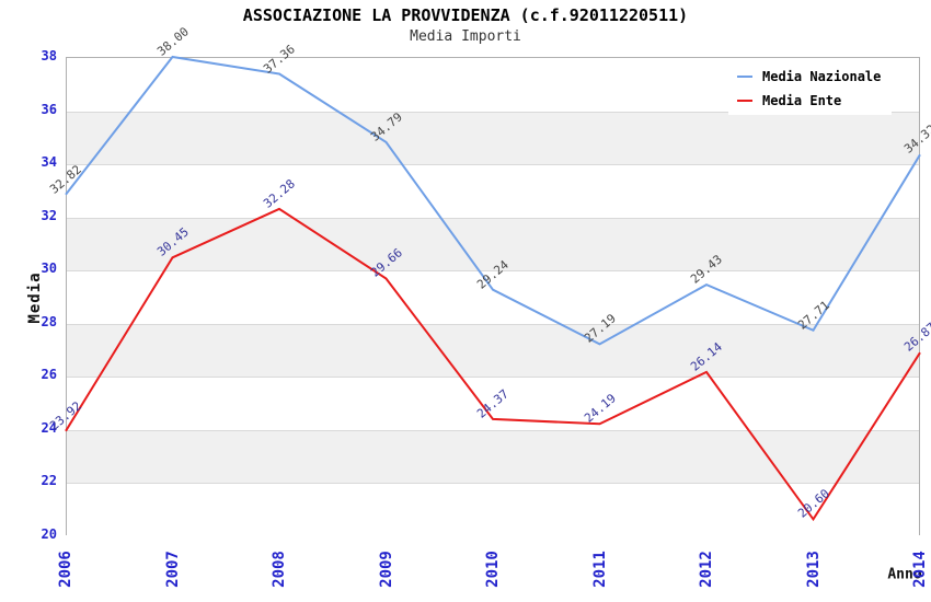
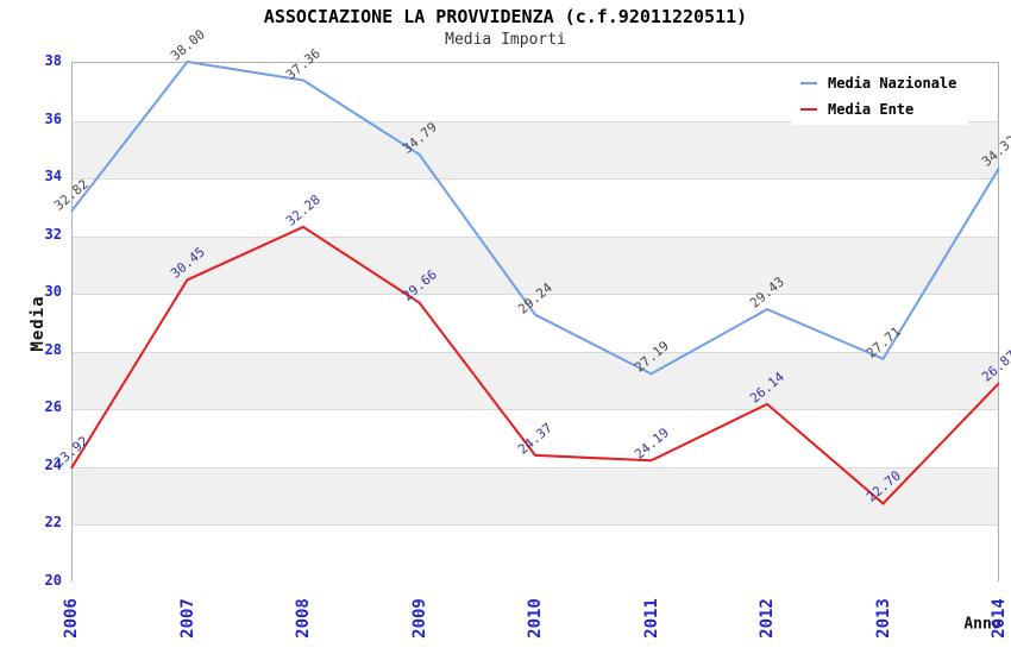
Media Ente/2013: 20.60 -> 22.70
